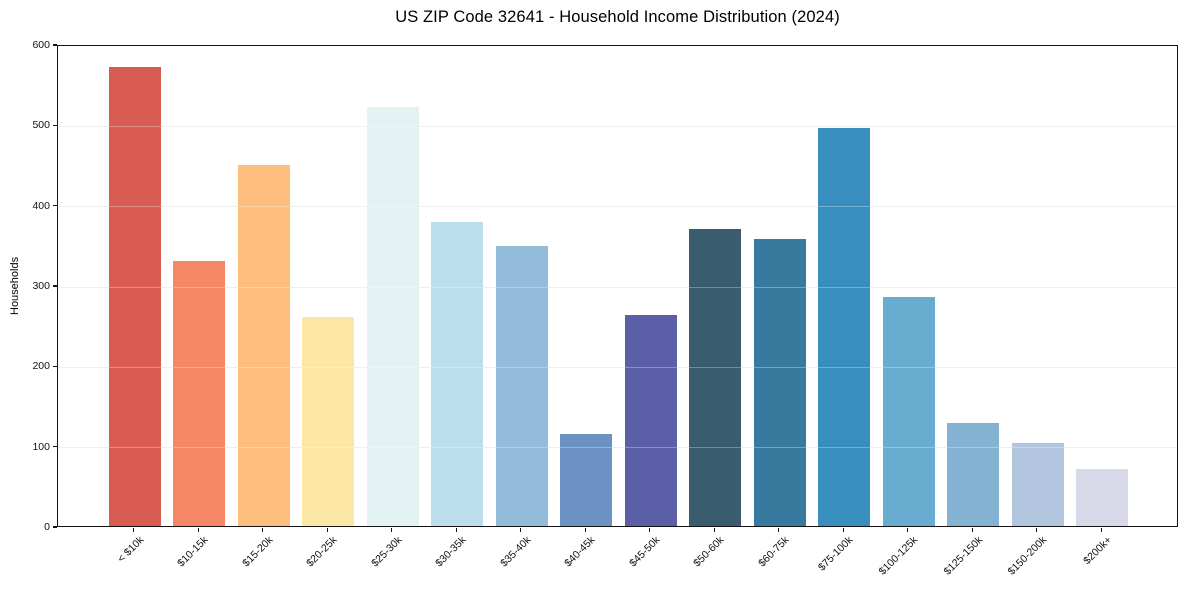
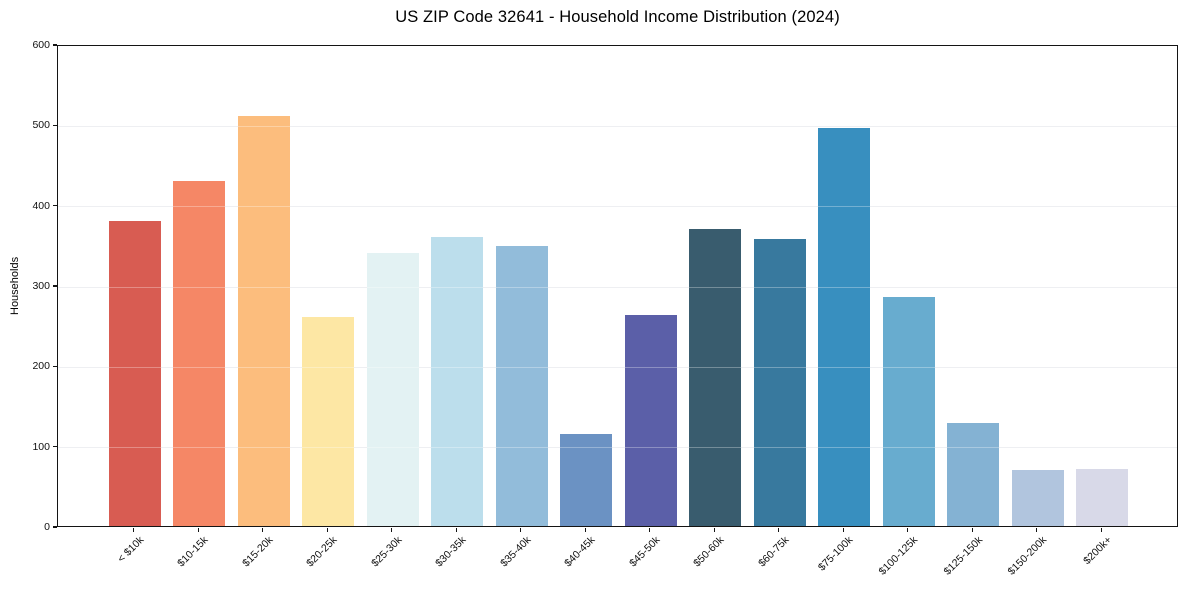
< $10k: 570 -> 380
$10-15k: 330 -> 430
$15-20k: 450 -> 510
$25-30k: 520 -> 340
$30-35k: 380 -> 360
$150-200k: 100 -> 70
